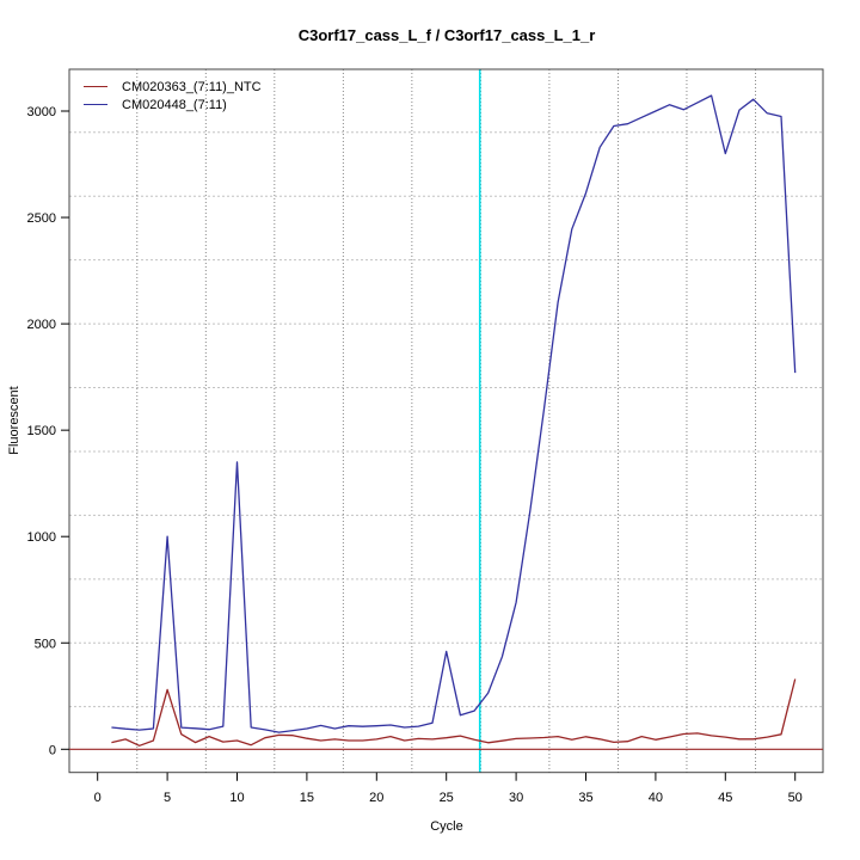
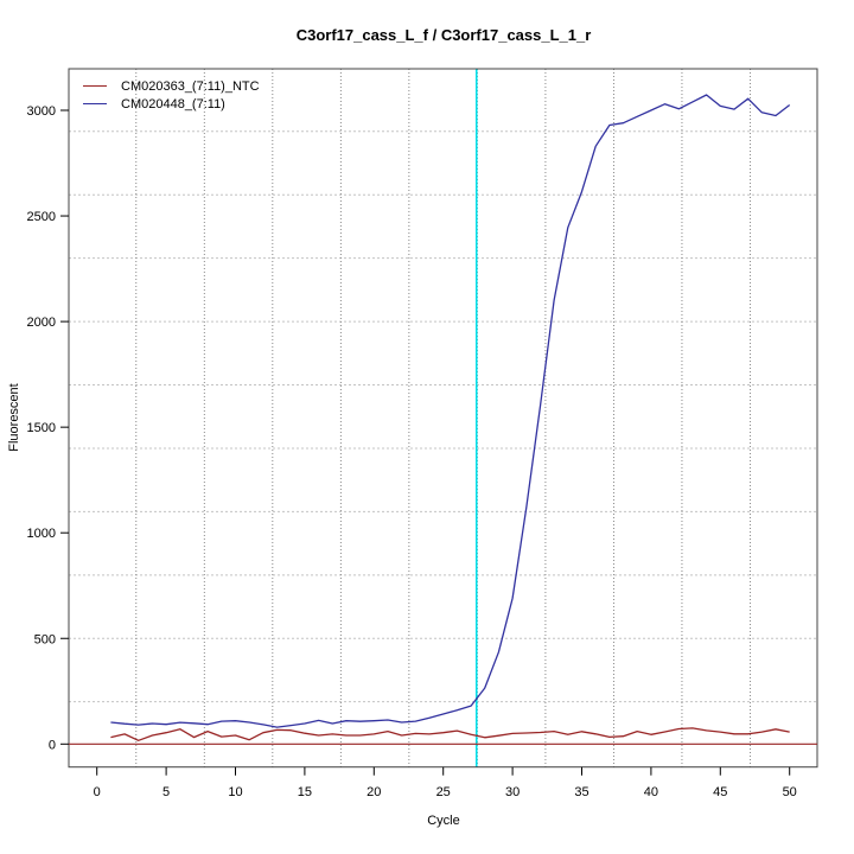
CM020363_(7:11)_NTC/5: 280 -> 50
CM020448_(7:11)/5: 1000 -> 90
CM020448_(7:11)/10: 1350 -> 110
CM020448_(7:11)/25: 460 -> 140
CM020448_(7:11)/45: 2800 -> 3020
CM020363_(7:11)_NTC/50: 330 -> 60
CM020448_(7:11)/50: 1770 -> 3020
